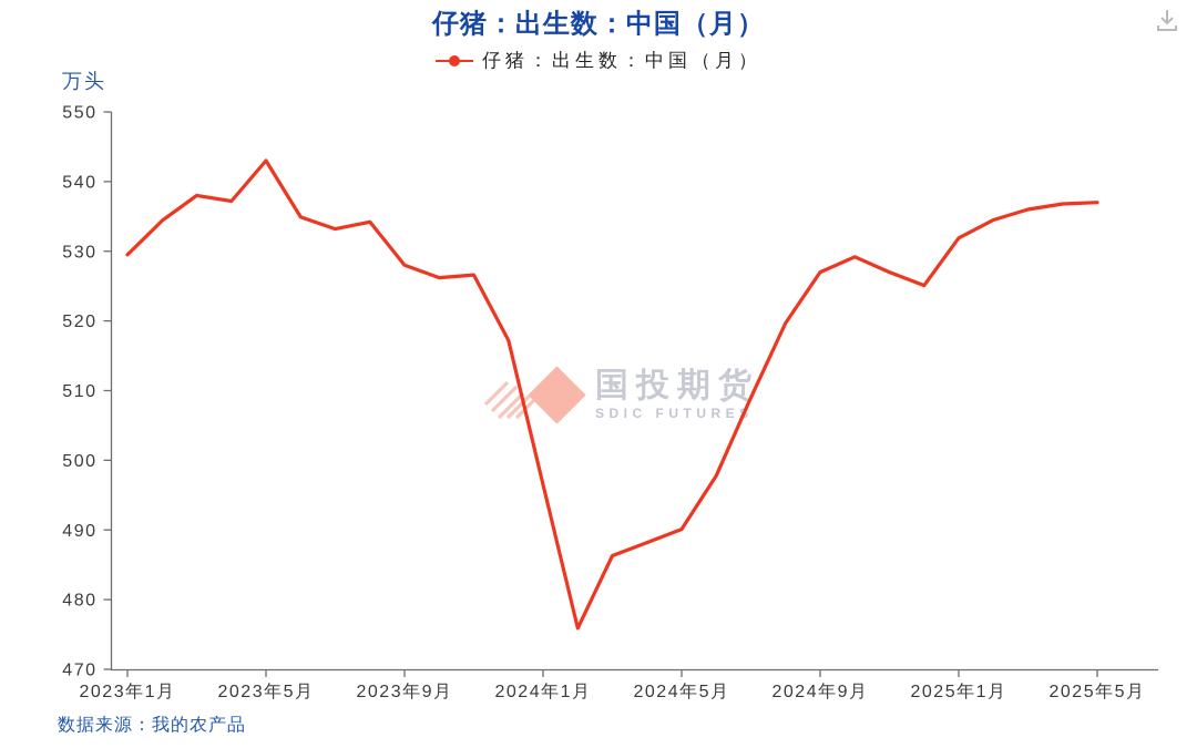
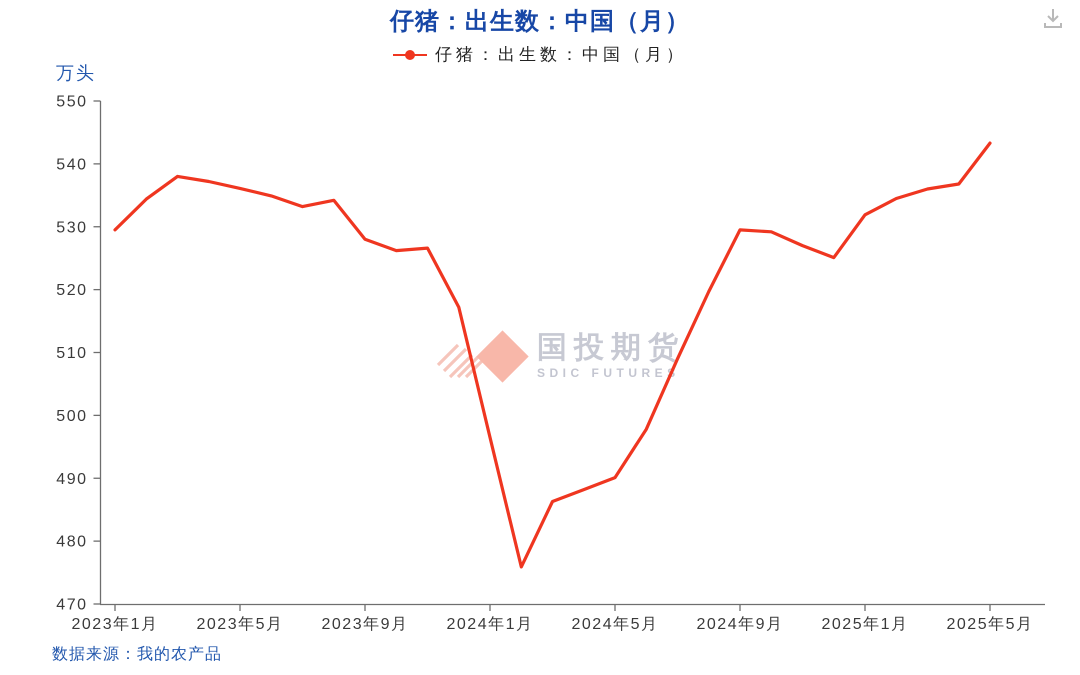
2023年5月: 543 -> 536
2024年9月: 527 -> 530
2025年5月: 537 -> 543
